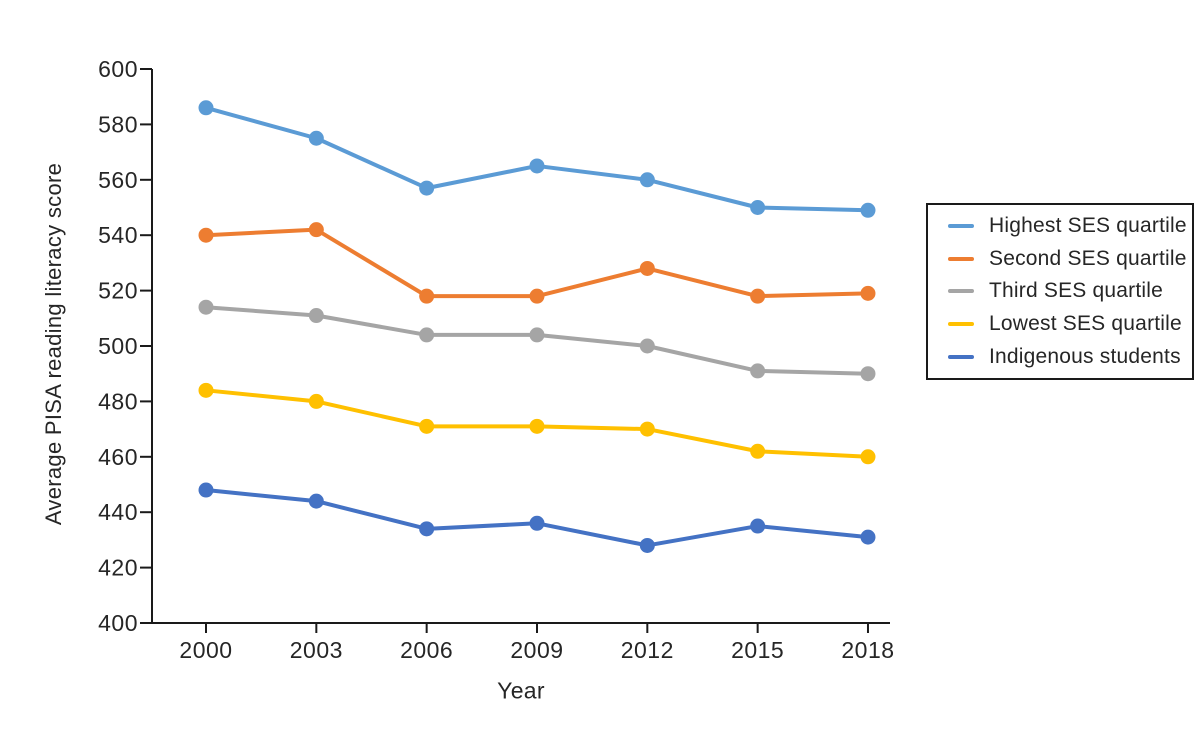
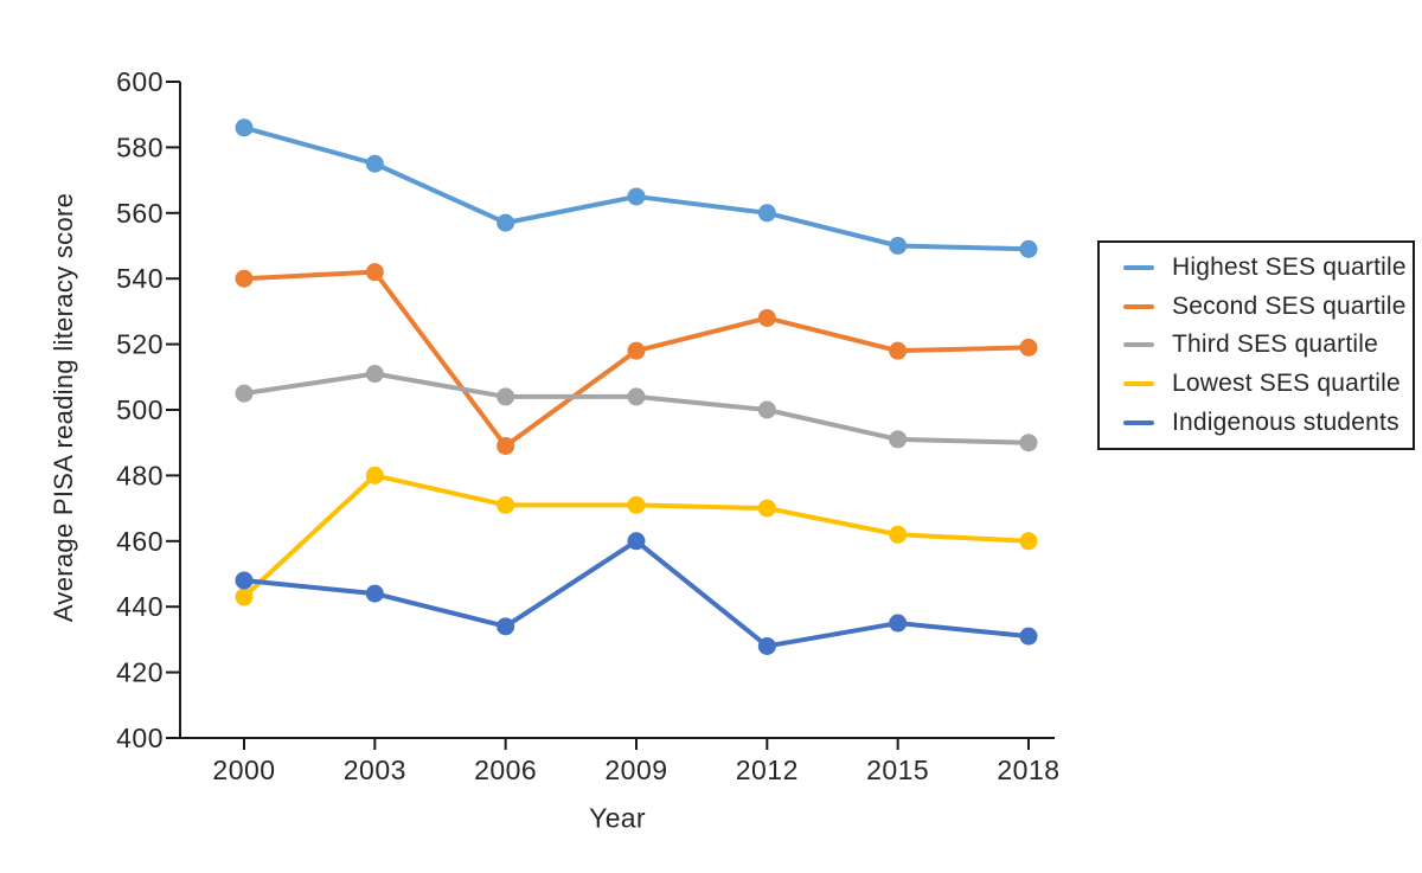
Third SES quartile/2000: 514 -> 505
Lowest SES quartile/2000: 484 -> 443
Second SES quartile/2006: 518 -> 489
Indigenous students/2009: 436 -> 460
